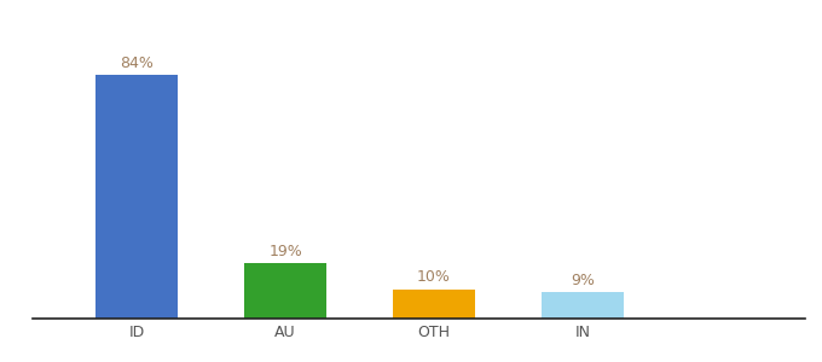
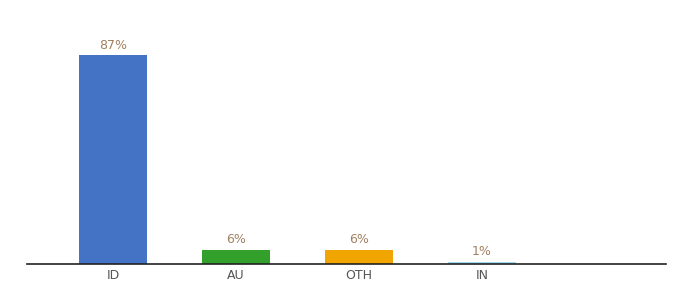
ID: 84% -> 87%
AU: 19% -> 6%
OTH: 10% -> 6%
IN: 9% -> 1%
